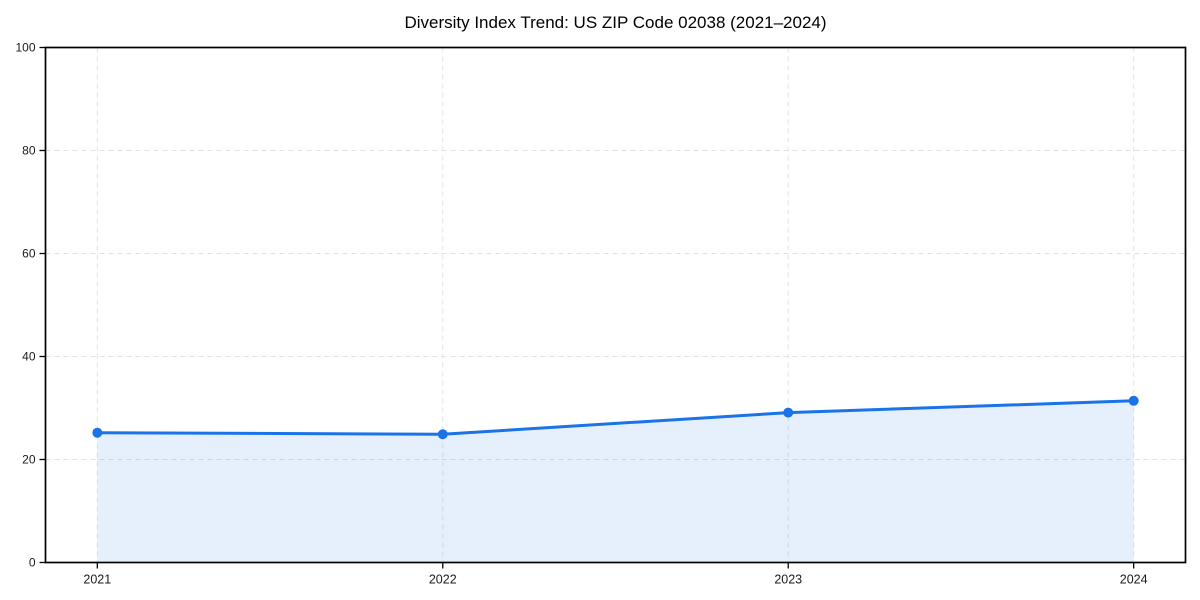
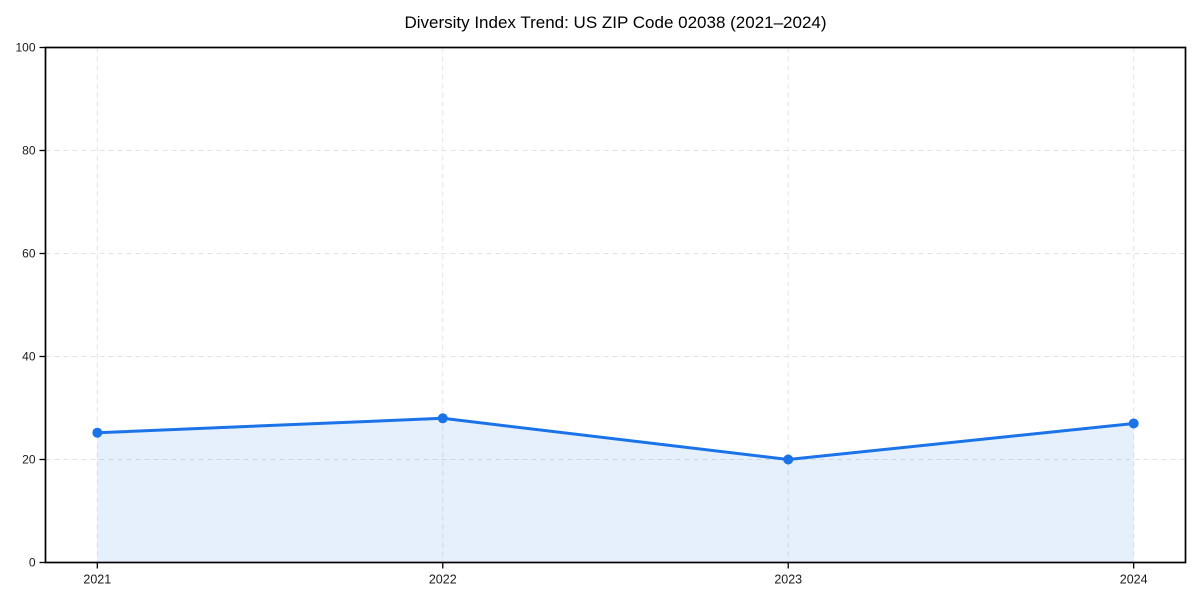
2022: 25 -> 28
2023: 29 -> 20
2024: 31 -> 27
